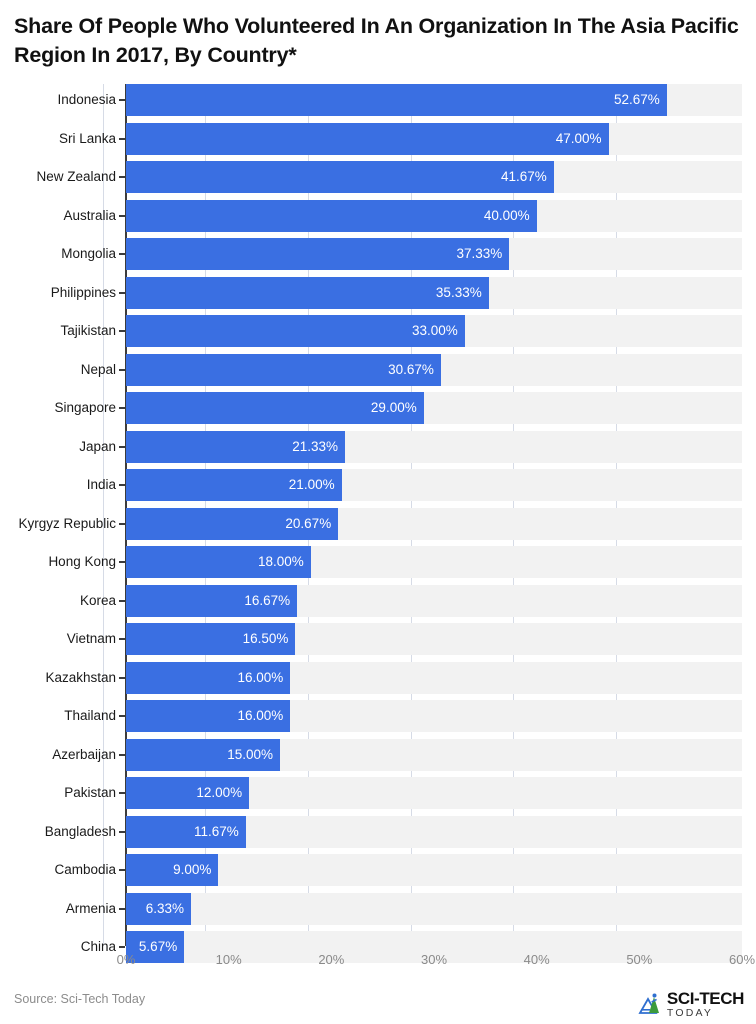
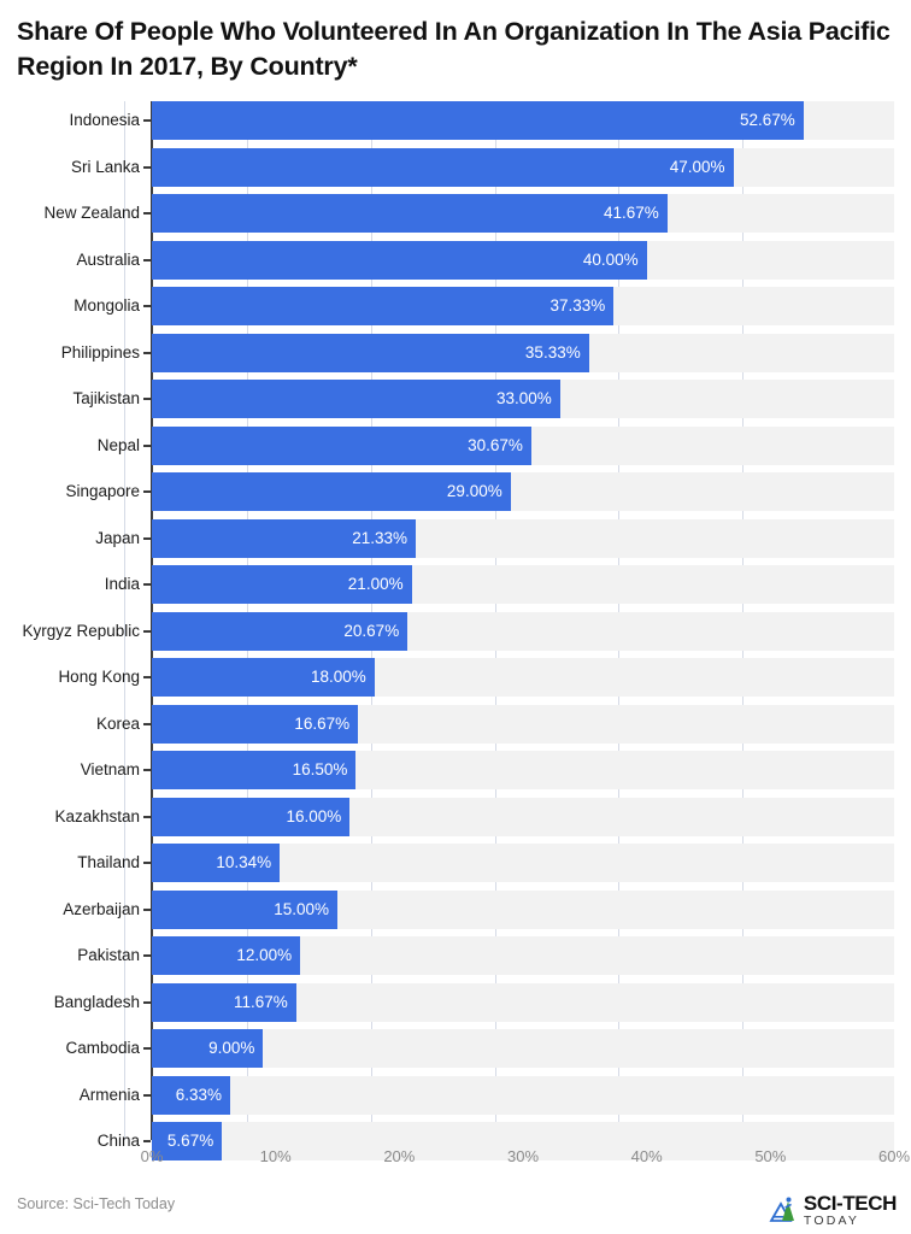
Thailand: 16.00% -> 10.34%
